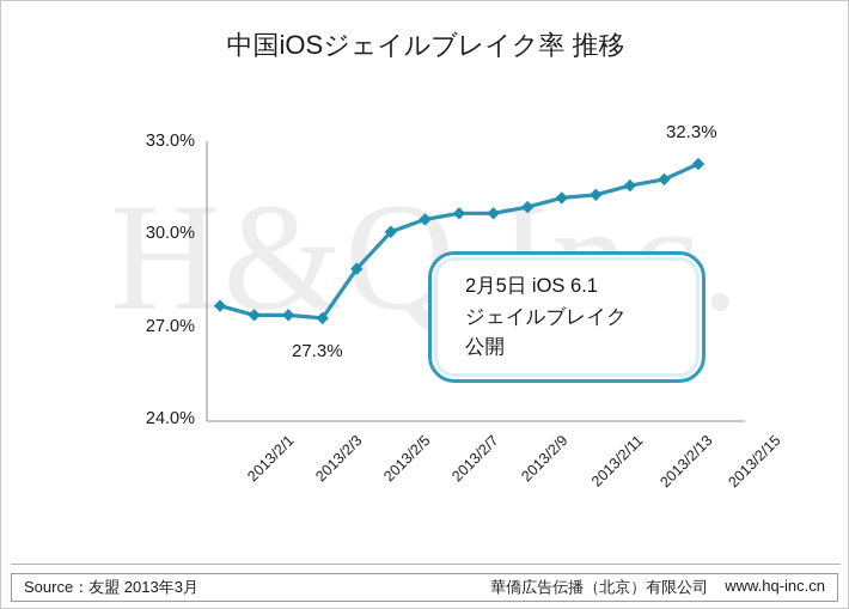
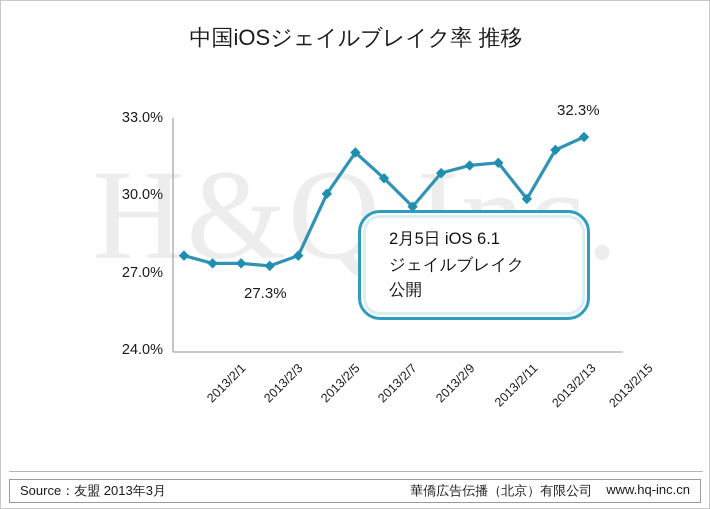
2013/2/5: 28.9% -> 27.7%
2013/2/7: 30.5% -> 31.7%
2013/2/9: 30.7% -> 29.6%
2013/2/13: 31.6% -> 29.9%
